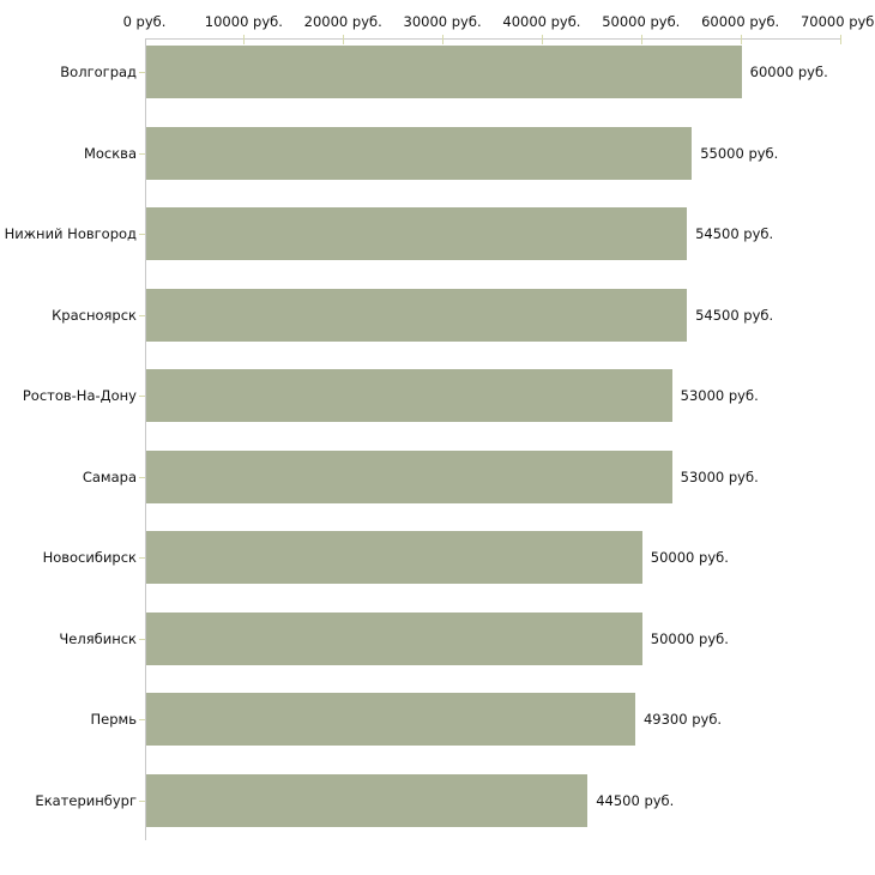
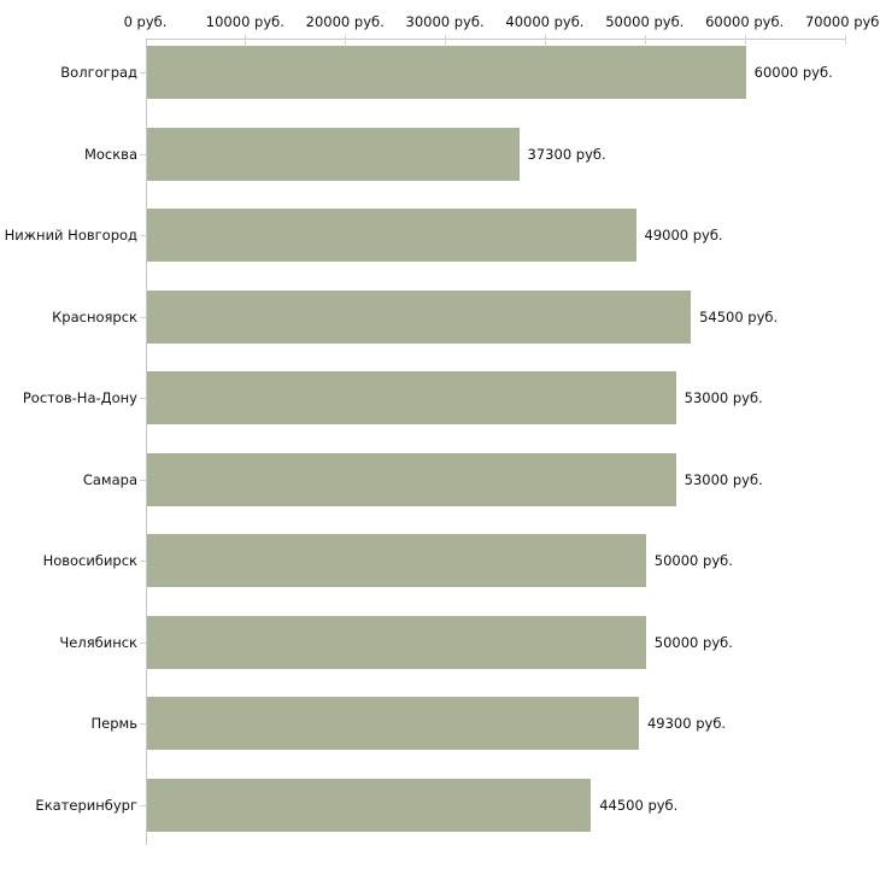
Москва: 55000 -> 37300
Нижний Новгород: 54500 -> 49000
